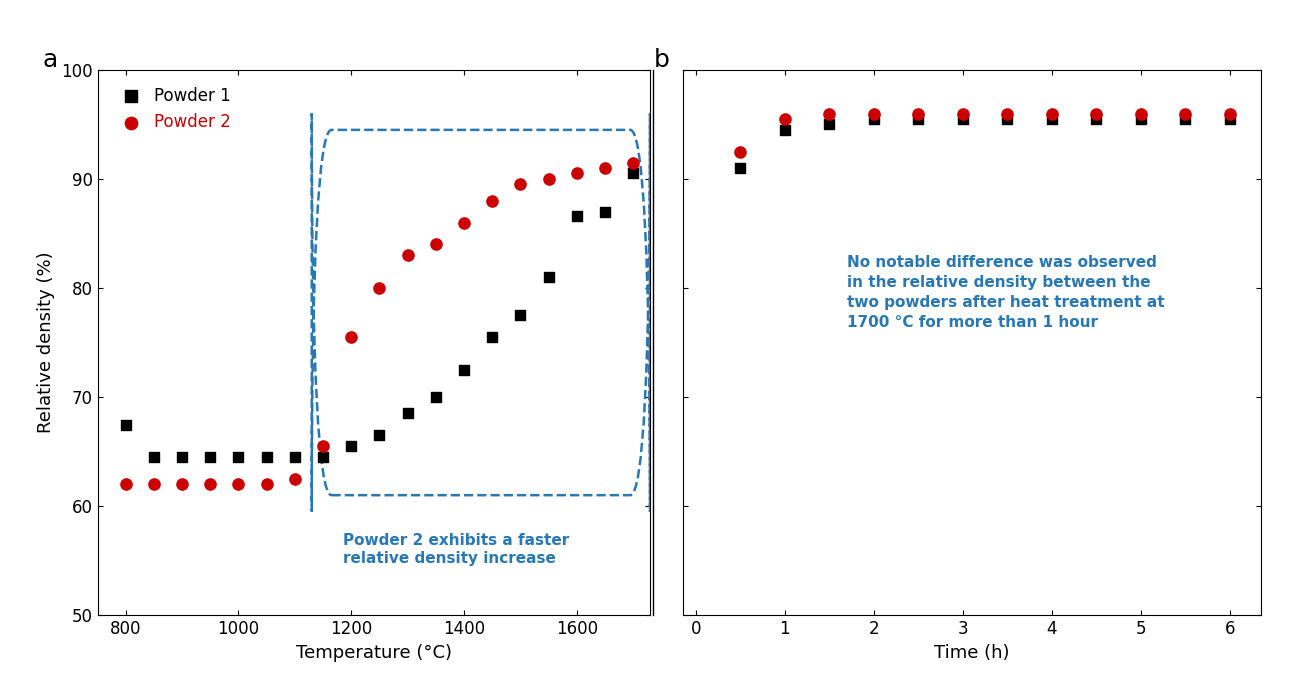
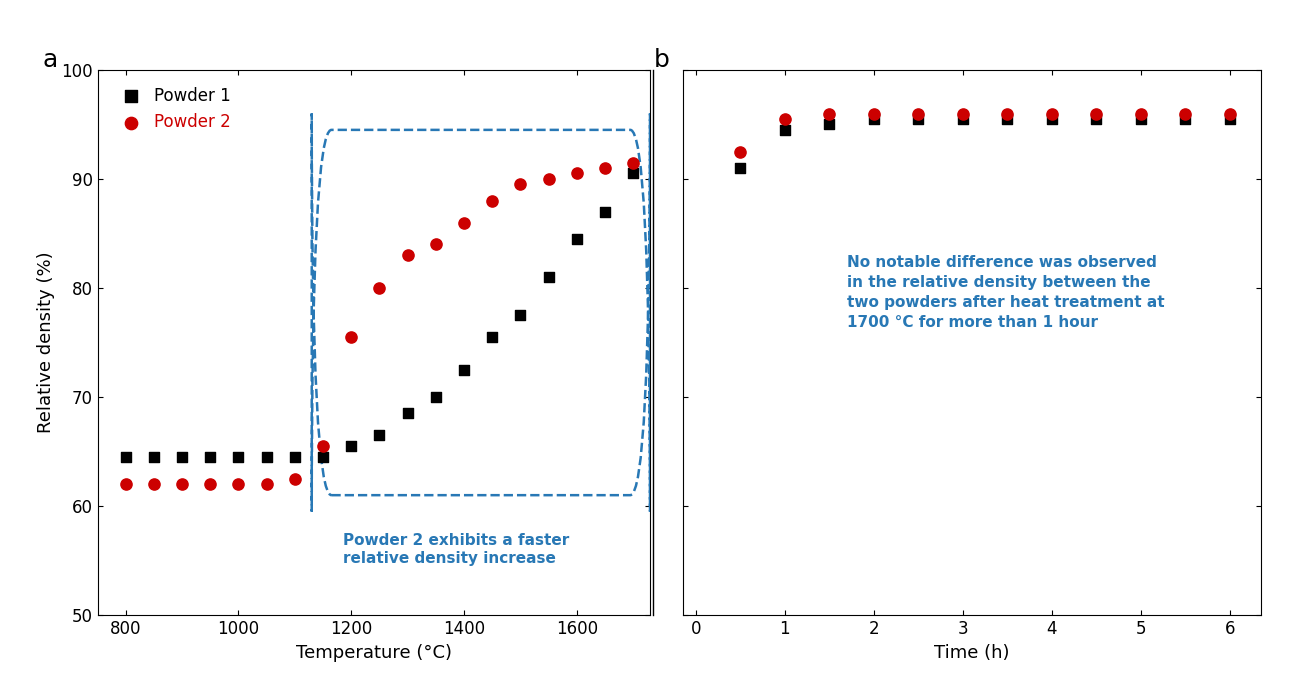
Powder 1/800: 67.4 -> 64.5
Powder 1/1600: 86.6 -> 84.5
